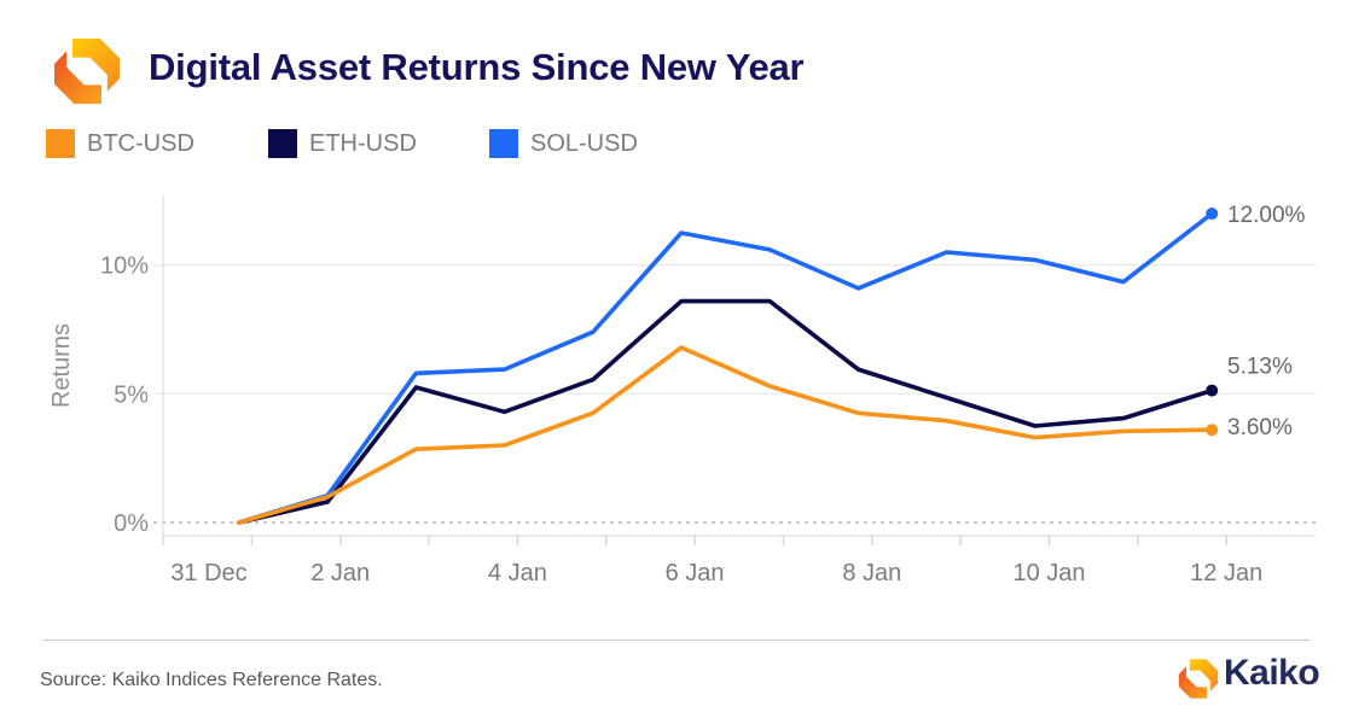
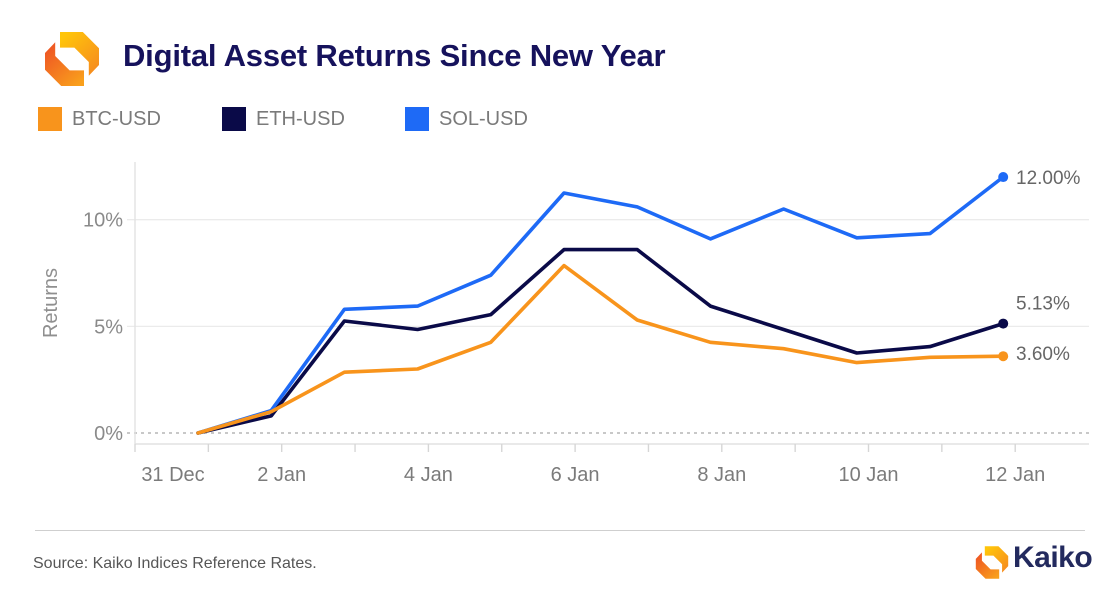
ETH-USD/4 Jan: 4.3% -> 4.8%
BTC-USD/6 Jan: 6.8% -> 7.8%
SOL-USD/10 Jan: 10.2% -> 9.2%
